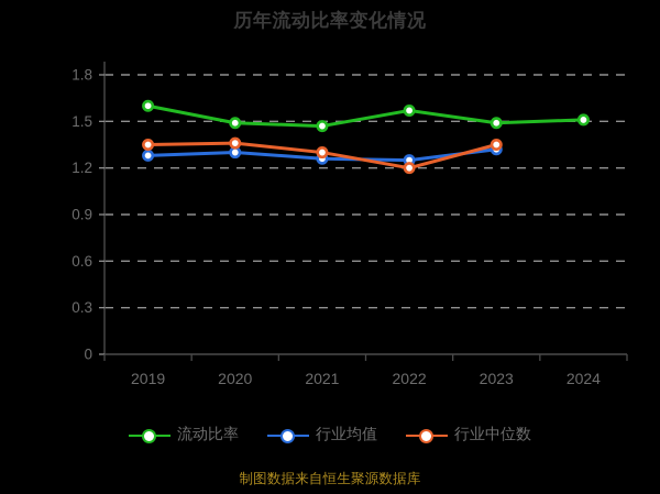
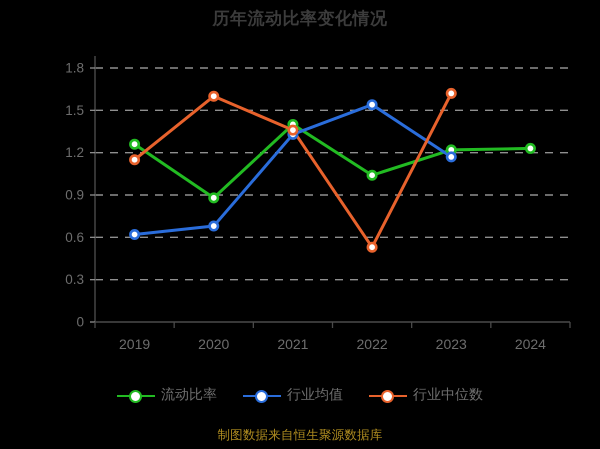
流动比率/2019: 1.60 -> 1.26
行业均值/2019: 1.28 -> 0.62
行业中位数/2019: 1.35 -> 1.15
流动比率/2020: 1.49 -> 0.88
行业均值/2020: 1.30 -> 0.68
行业中位数/2020: 1.36 -> 1.60
流动比率/2021: 1.47 -> 1.40
行业均值/2021: 1.26 -> 1.33
行业中位数/2021: 1.30 -> 1.36
流动比率/2022: 1.57 -> 1.04
行业均值/2022: 1.25 -> 1.54
行业中位数/2022: 1.20 -> 0.53
流动比率/2023: 1.49 -> 1.22
行业均值/2023: 1.32 -> 1.17
行业中位数/2023: 1.35 -> 1.62
流动比率/2024: 1.51 -> 1.23
